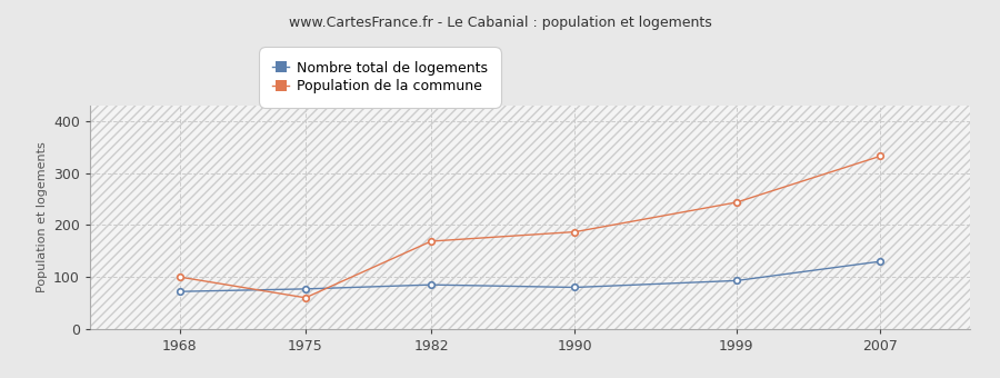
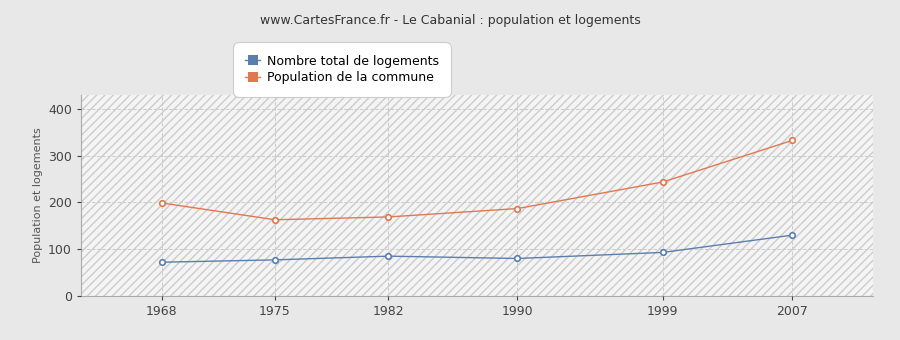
Population de la commune/1968: 100 -> 199
Population de la commune/1975: 60 -> 163
